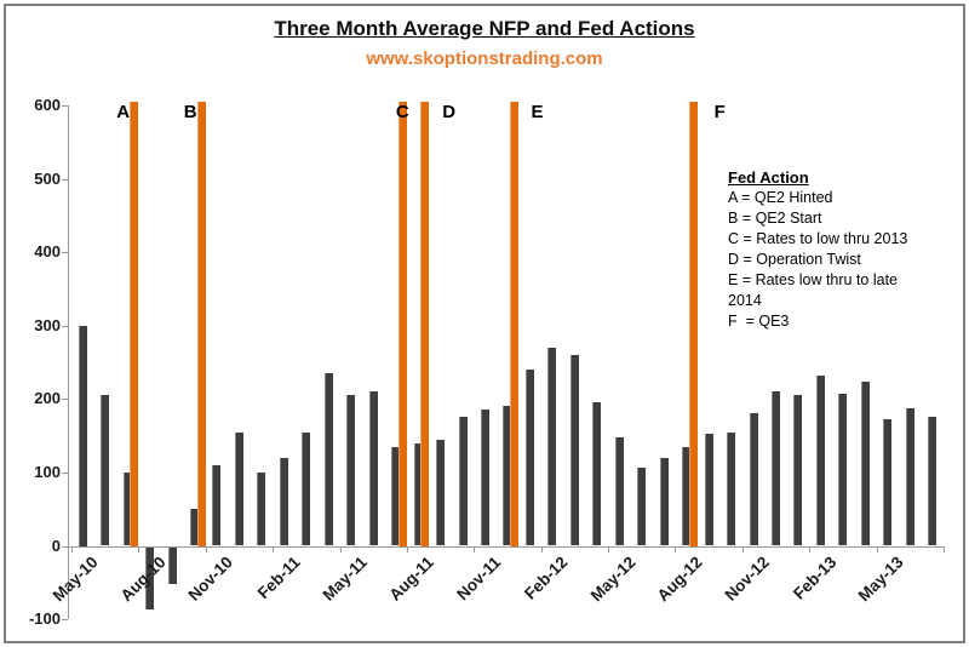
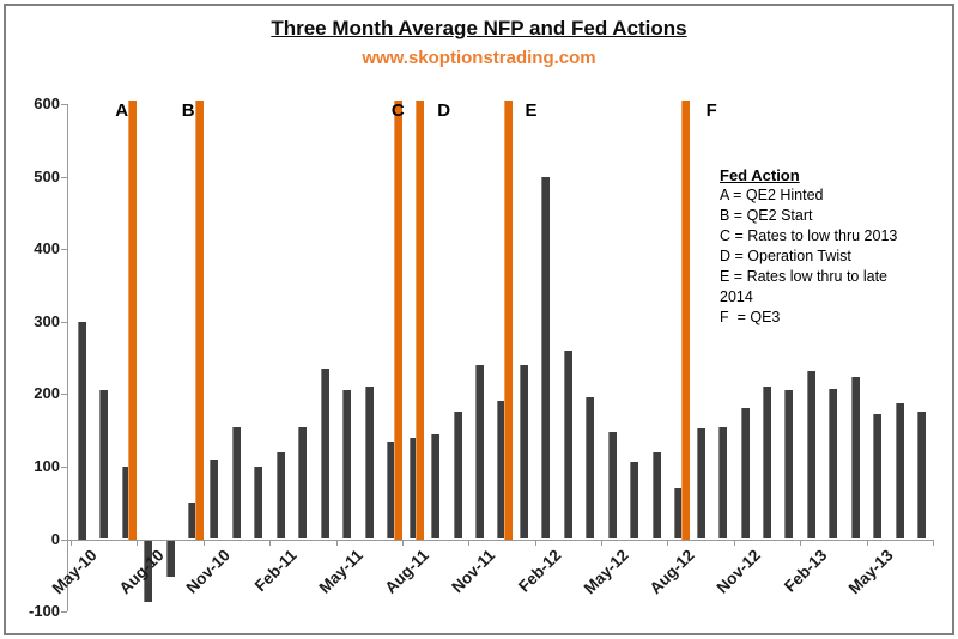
Nov-11: 180 -> 240
Feb-12: 270 -> 500
Aug-12: 140 -> 70
